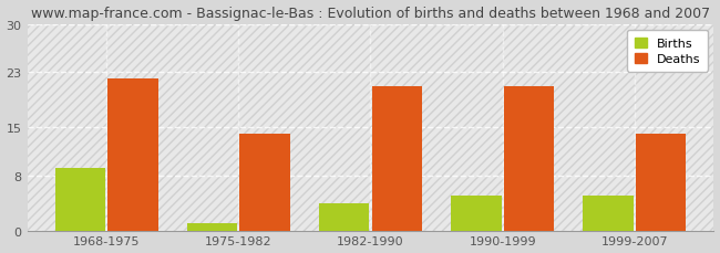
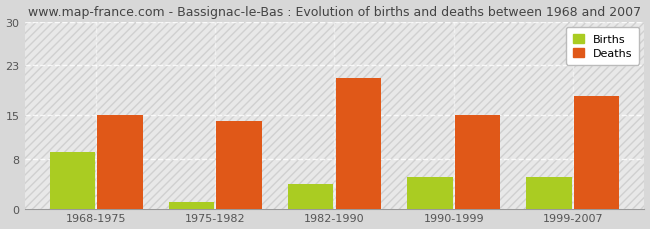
Deaths/1968-1975: 22 -> 15
Deaths/1990-1999: 21 -> 15
Deaths/1999-2007: 14 -> 18
